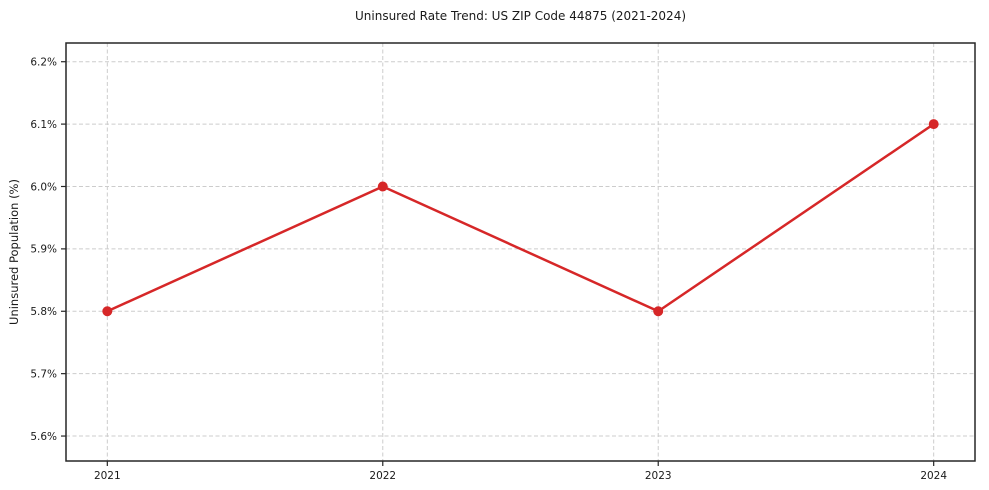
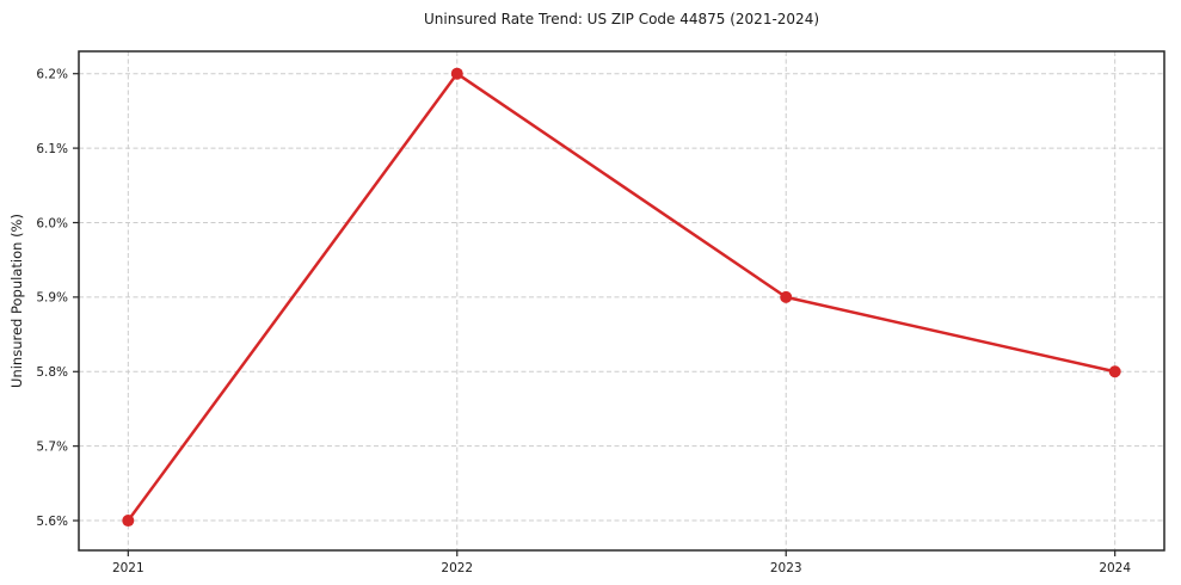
2021: 5.8% -> 5.6%
2022: 6.0% -> 6.2%
2023: 5.8% -> 5.9%
2024: 6.1% -> 5.8%
